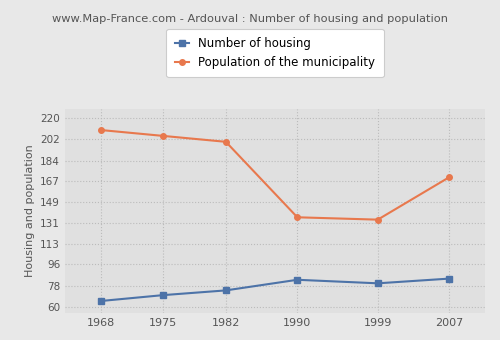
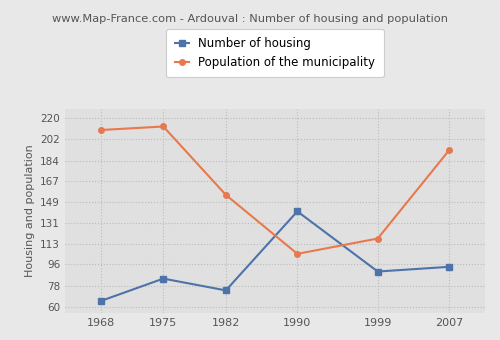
Number of housing/1975: 70 -> 84
Population of the municipality/1975: 205 -> 213
Population of the municipality/1982: 200 -> 155
Number of housing/1990: 83 -> 141
Population of the municipality/1990: 136 -> 105
Number of housing/1999: 80 -> 90
Population of the municipality/1999: 134 -> 118
Number of housing/2007: 84 -> 94
Population of the municipality/2007: 170 -> 193
